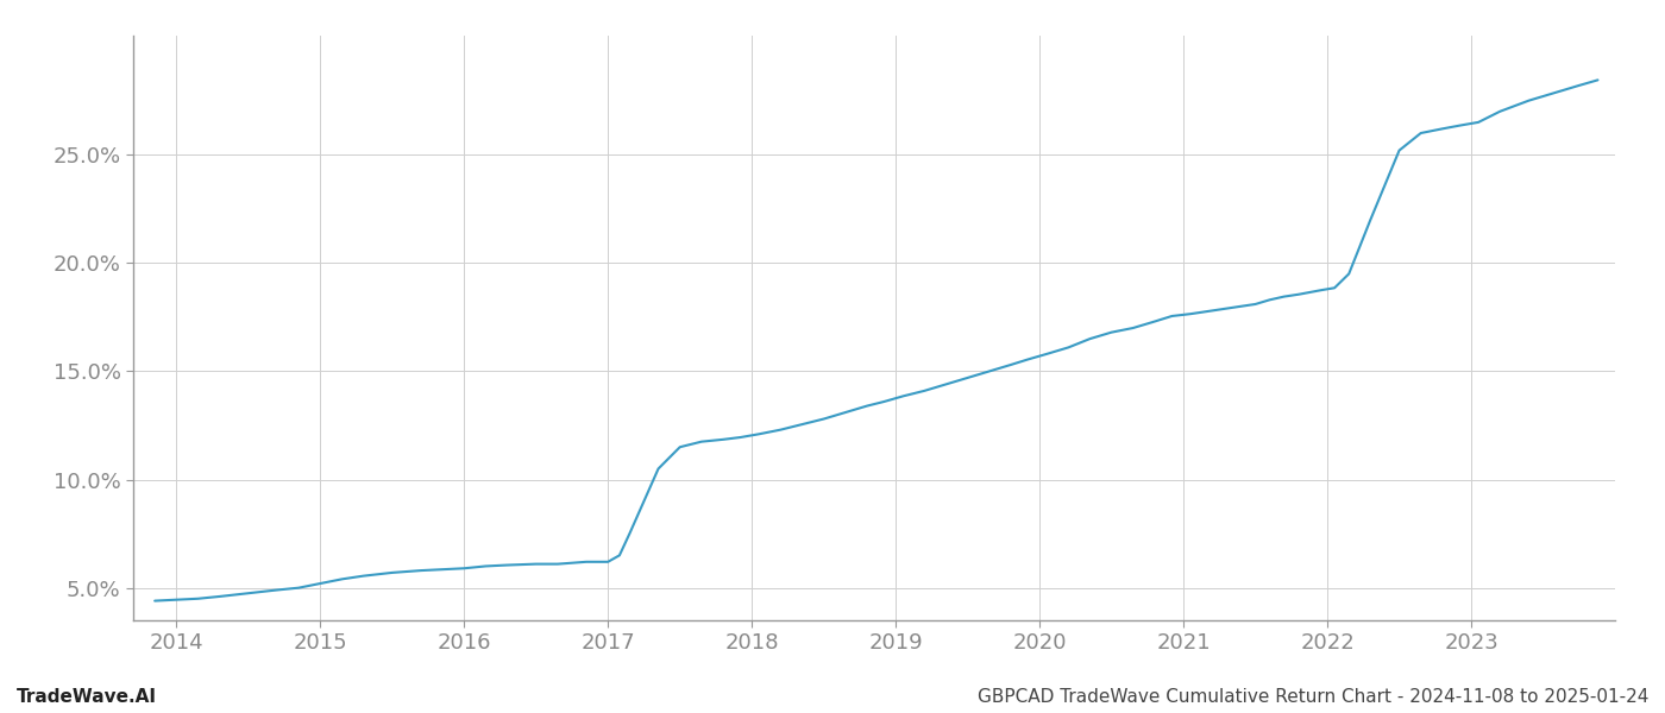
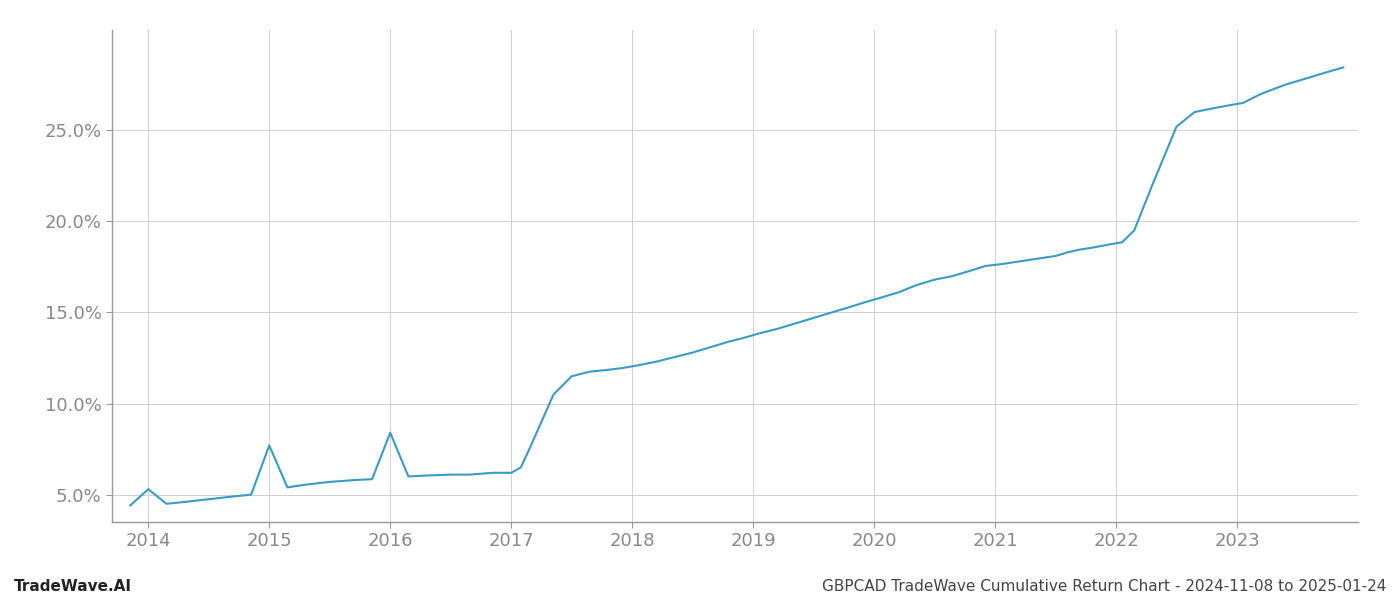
2014: 4.5% -> 5.3%
2015: 5.2% -> 7.7%
2016: 5.9% -> 8.4%
